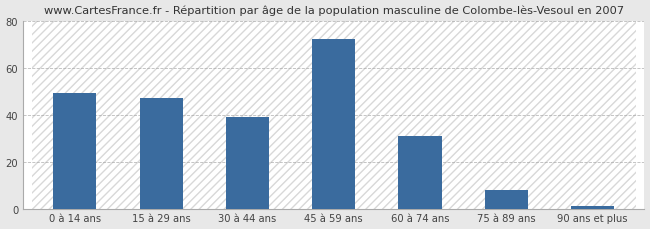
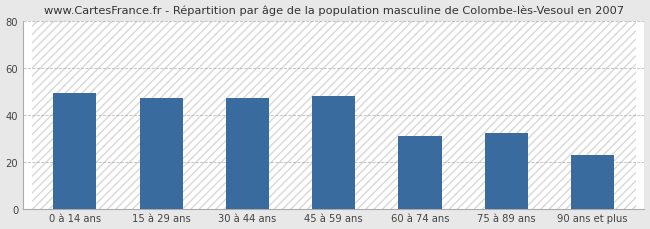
30 à 44 ans: 39 -> 47
45 à 59 ans: 72 -> 48
75 à 89 ans: 8 -> 32
90 ans et plus: 1 -> 23
